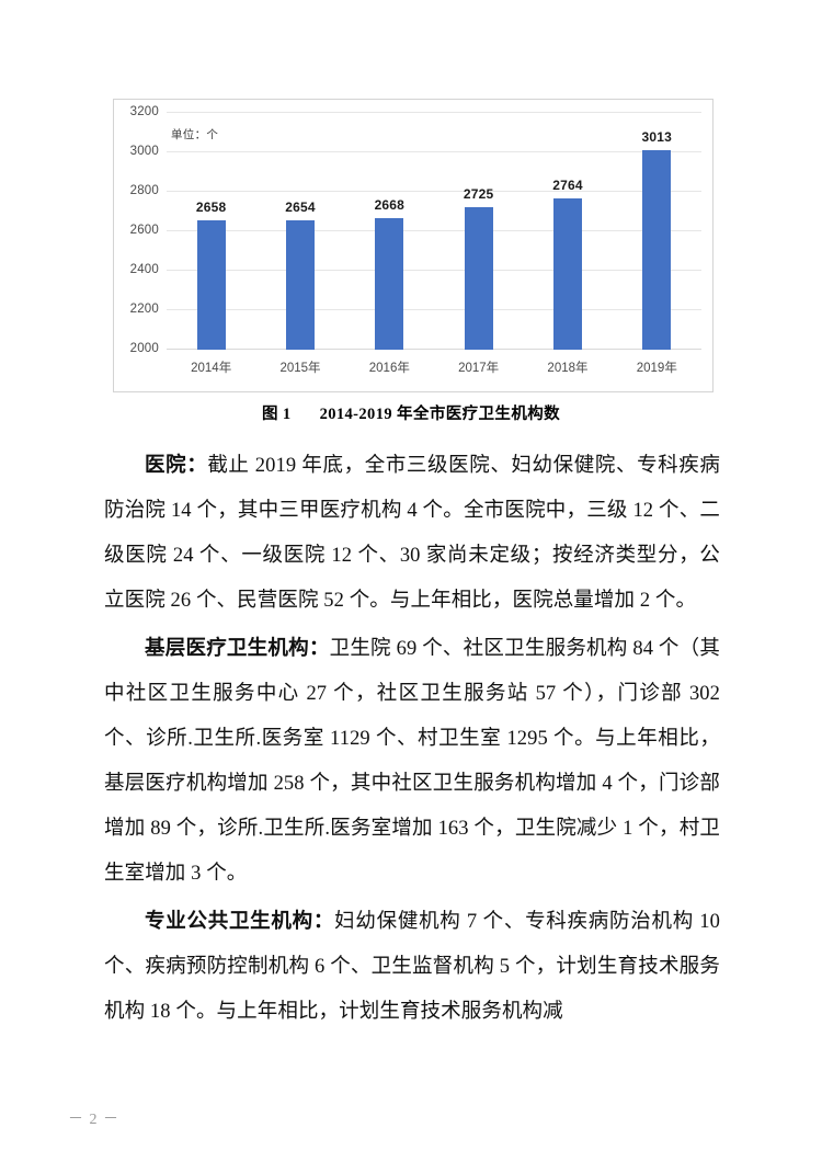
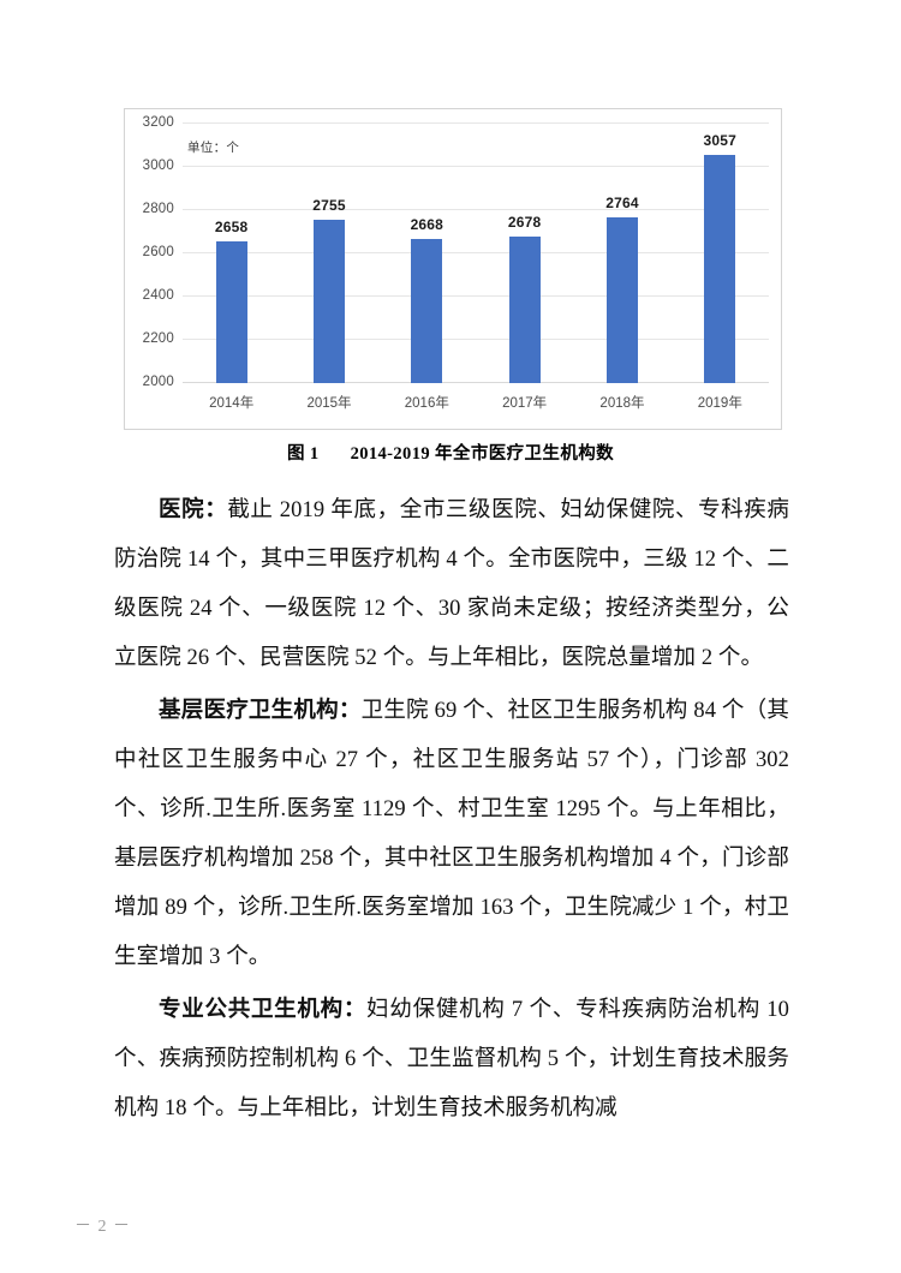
2015年: 2654 -> 2755
2017年: 2725 -> 2678
2019年: 3013 -> 3057
